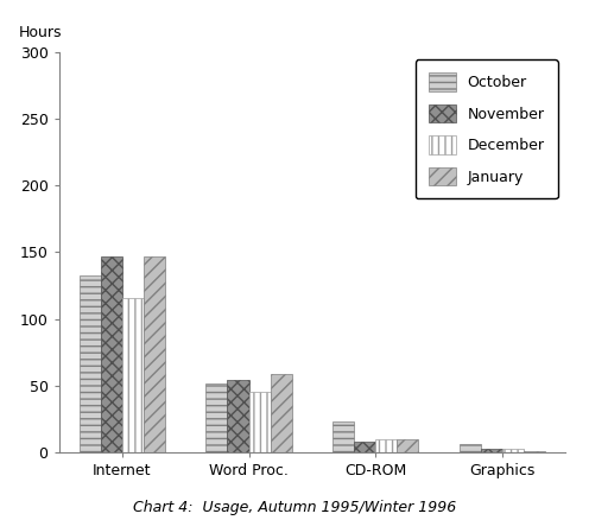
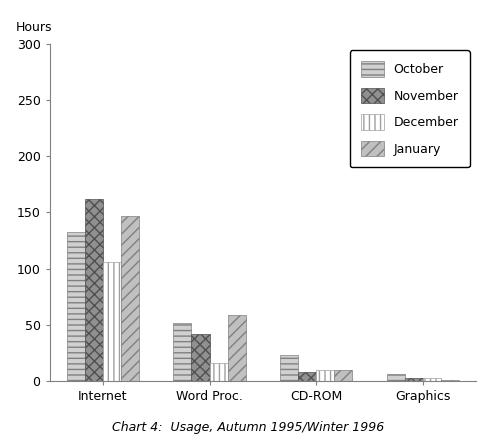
November/Internet: 147 -> 162
December/Internet: 116 -> 106
November/Word Proc.: 54 -> 42
December/Word Proc.: 45 -> 16
